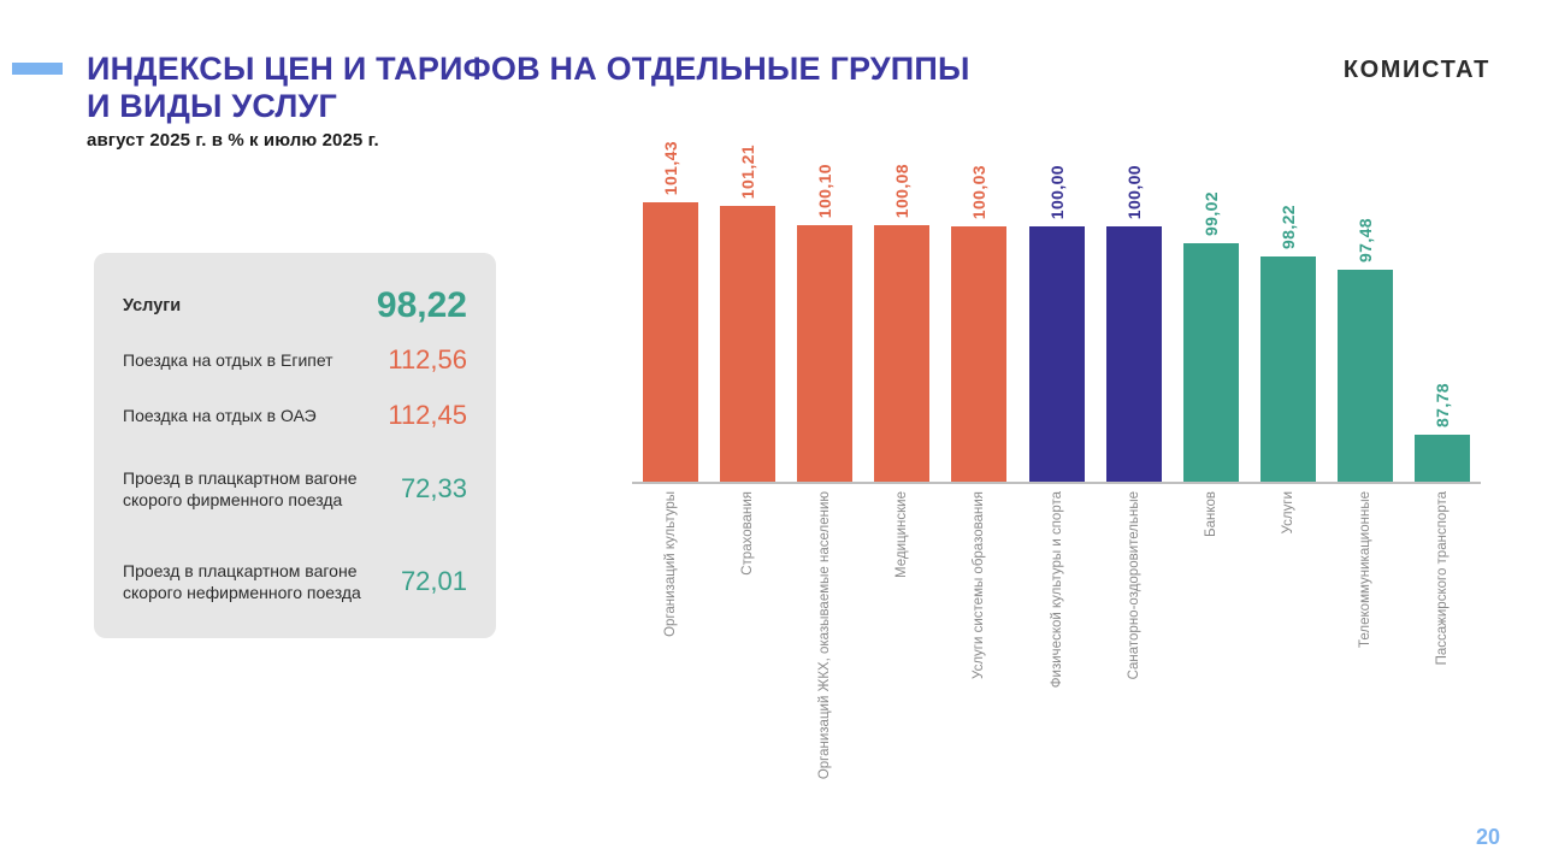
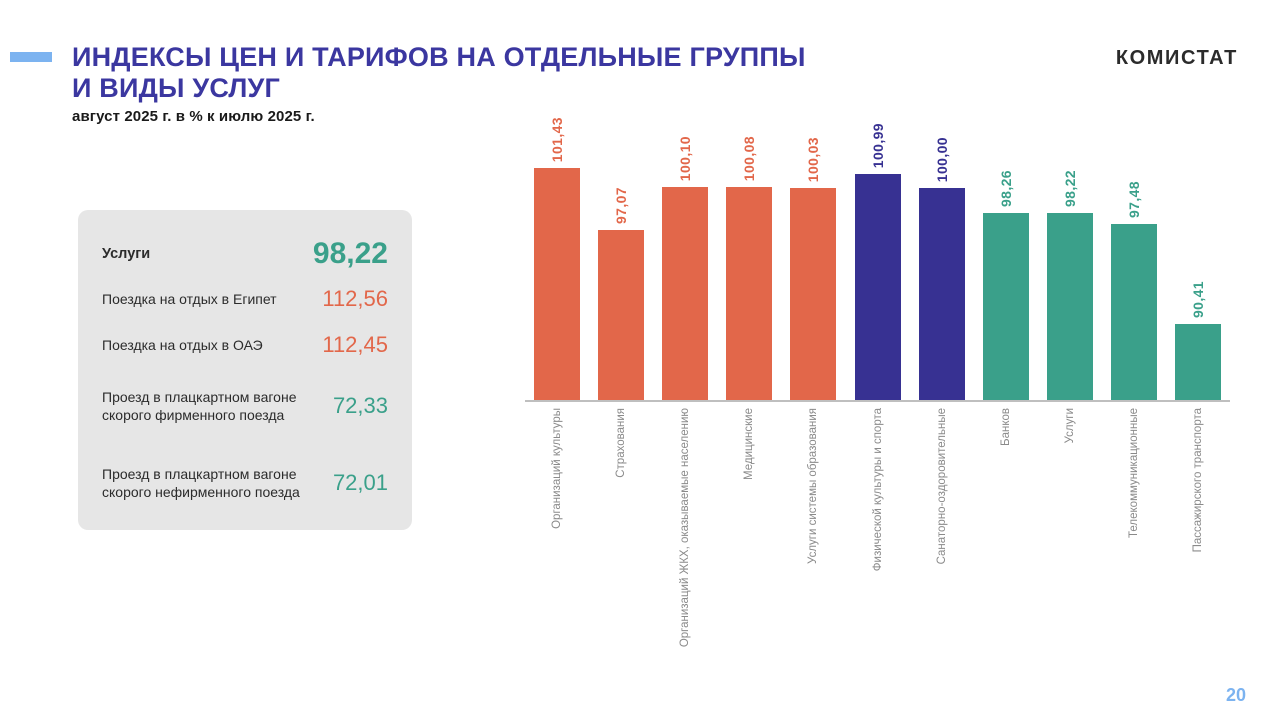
Страхования: 101,21 -> 97,07
Физической культуры и спорта: 100,00 -> 100,99
Банков: 99,02 -> 98,26
Пассажирского транспорта: 87,78 -> 90,41
